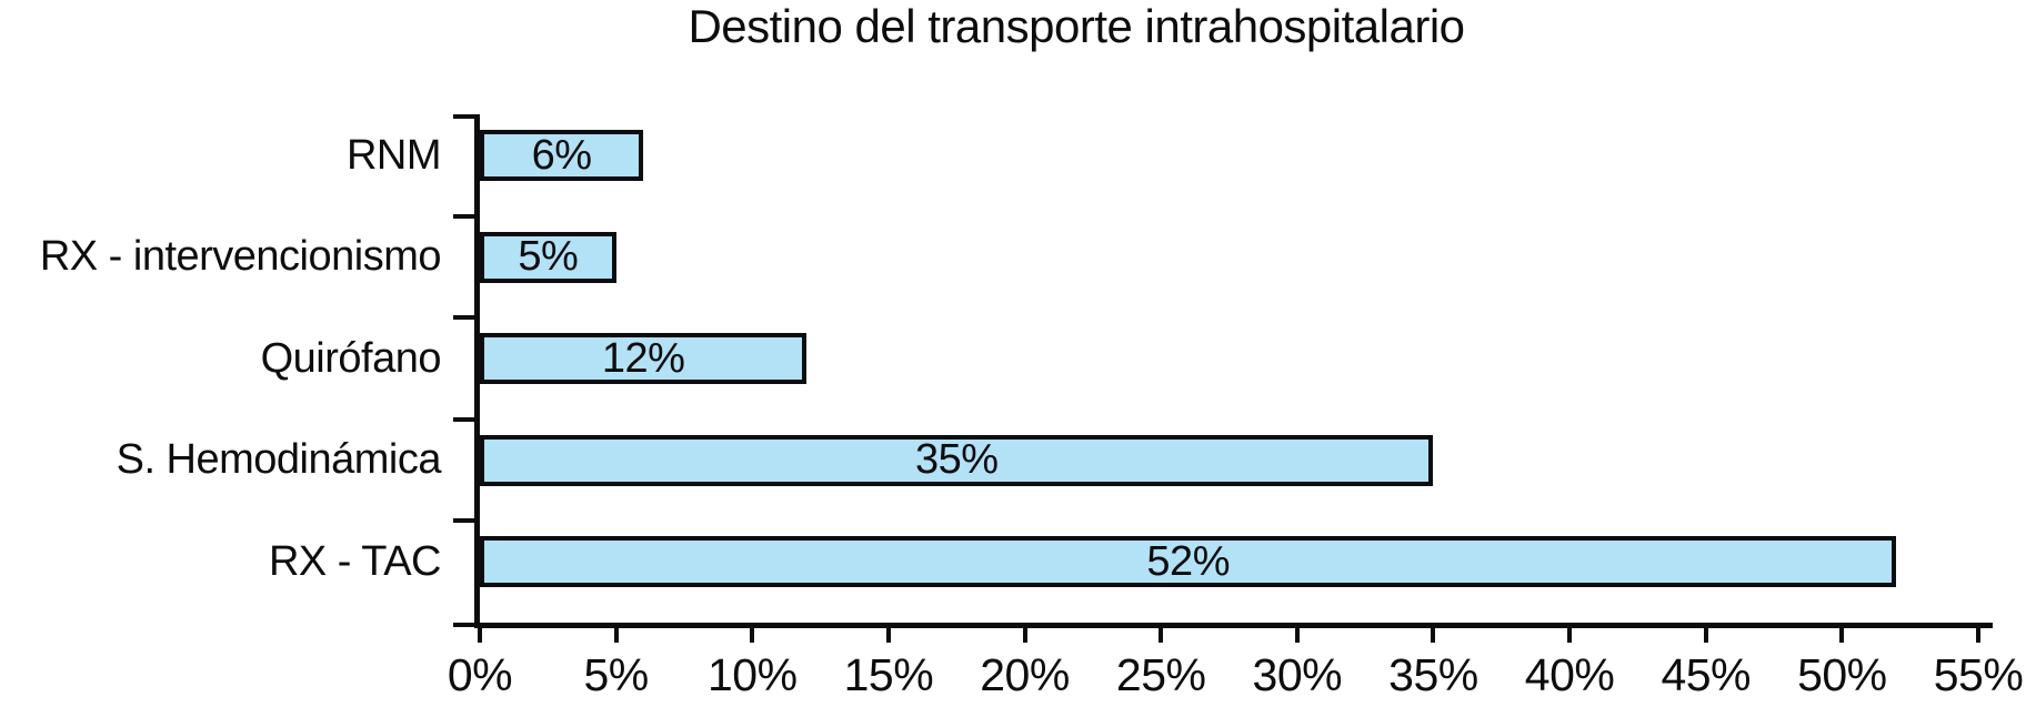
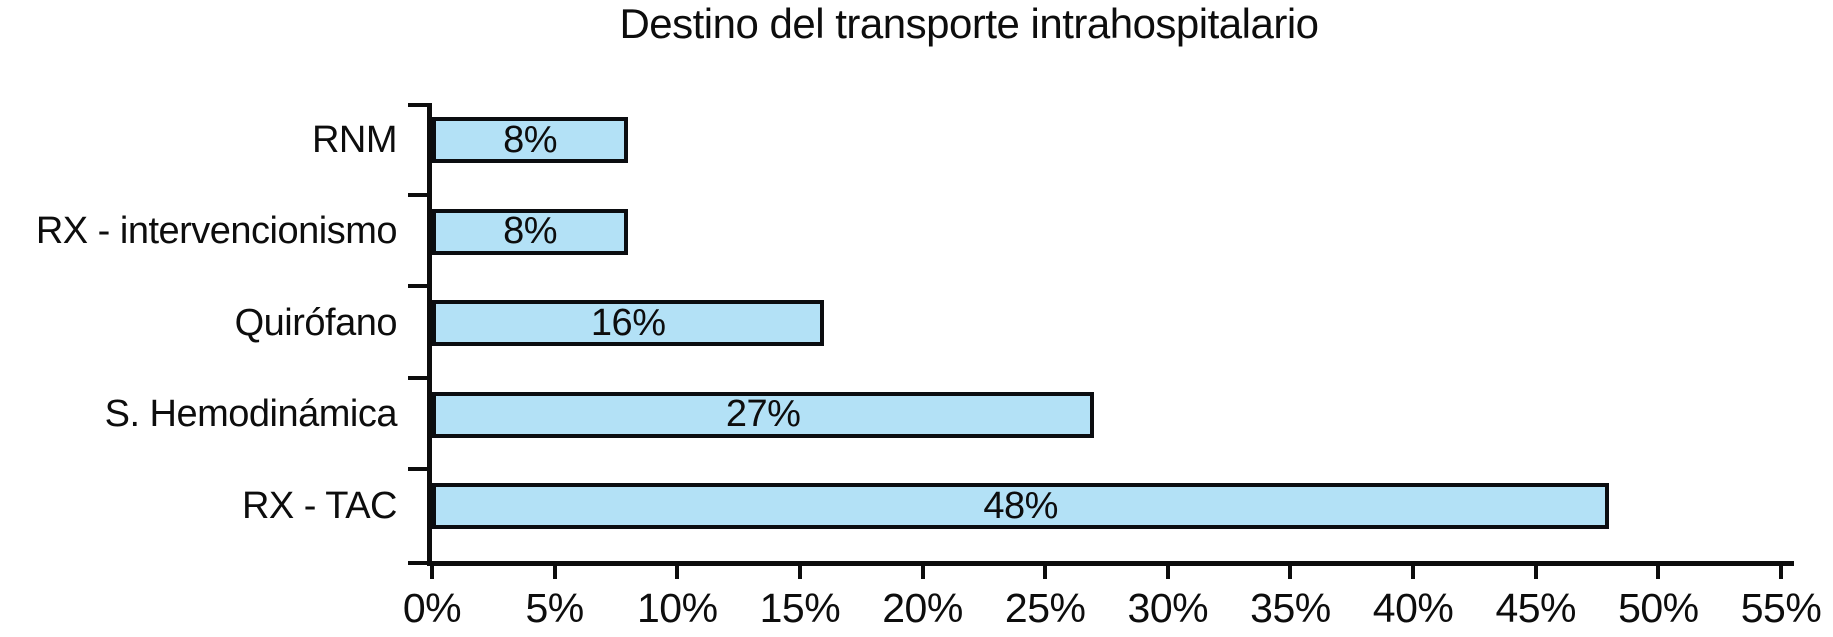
RNM: 6% -> 8%
RX - intervencionismo: 5% -> 8%
Quirófano: 12% -> 16%
S. Hemodinámica: 35% -> 27%
RX - TAC: 52% -> 48%
